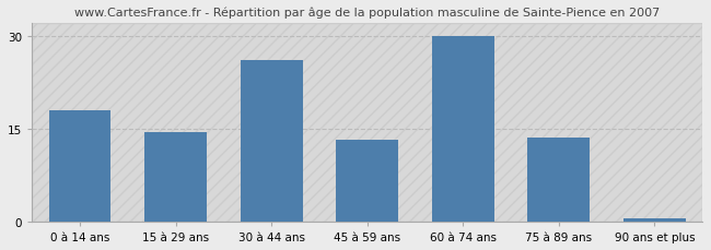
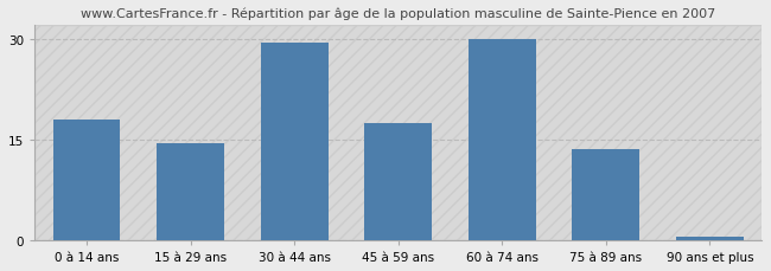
30 à 44 ans: 26.0 -> 29.5
45 à 59 ans: 13.2 -> 17.5
